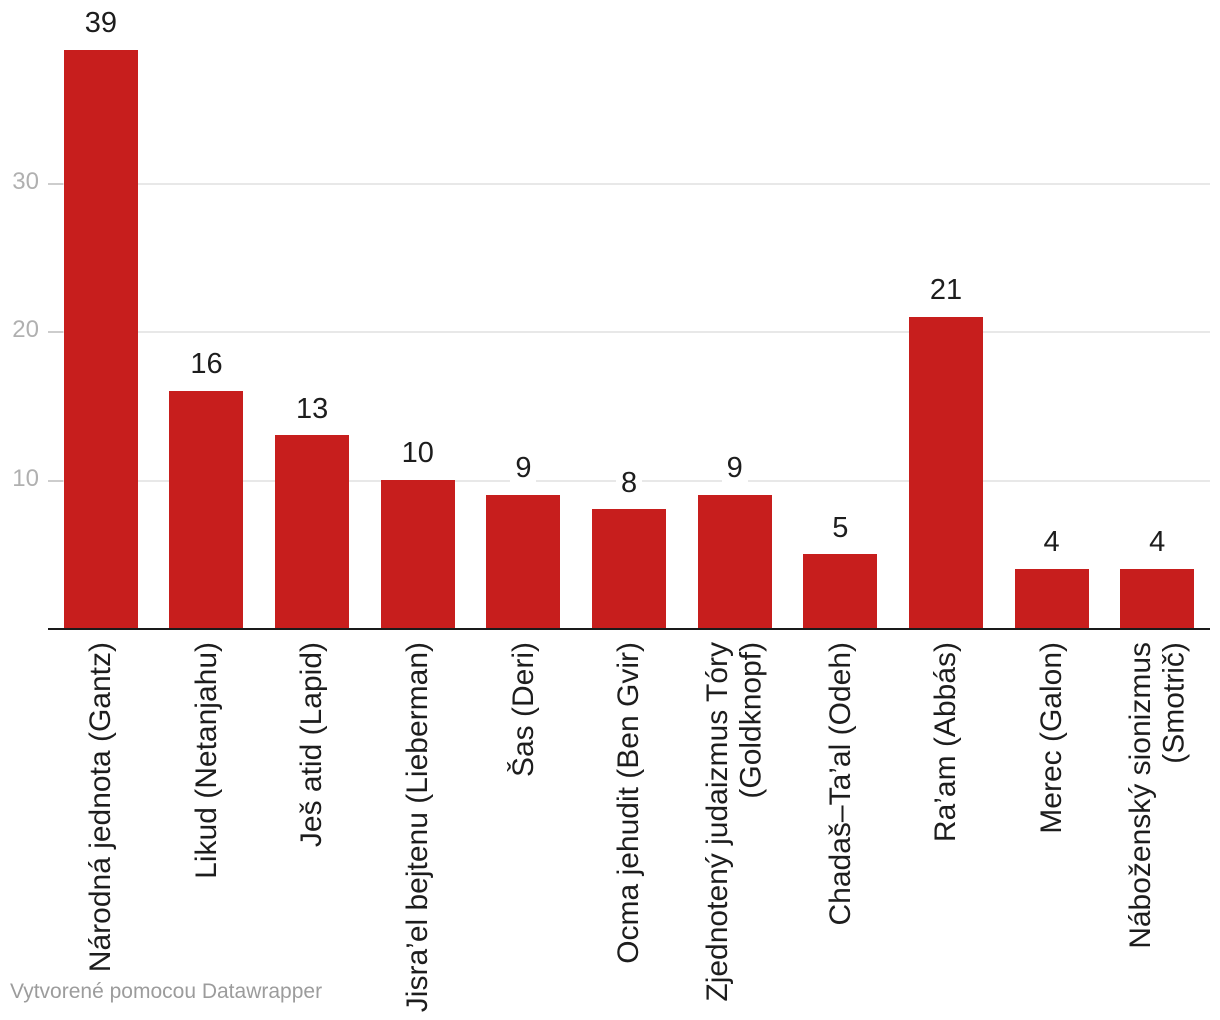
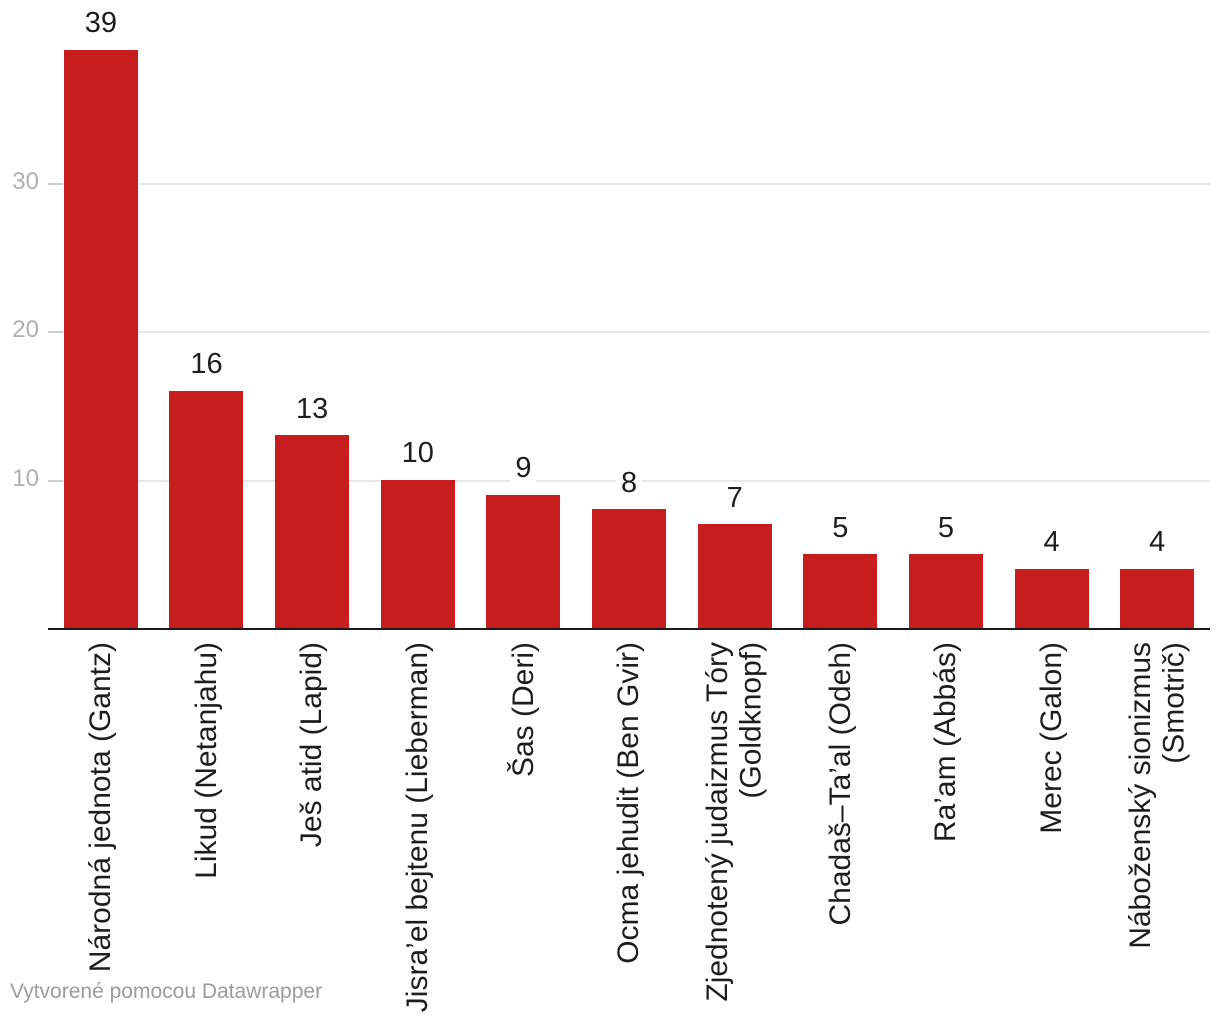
Zjednotený judaizmus Tóry (Goldknopf): 9 -> 7
Ra’am (Abbás): 21 -> 5
